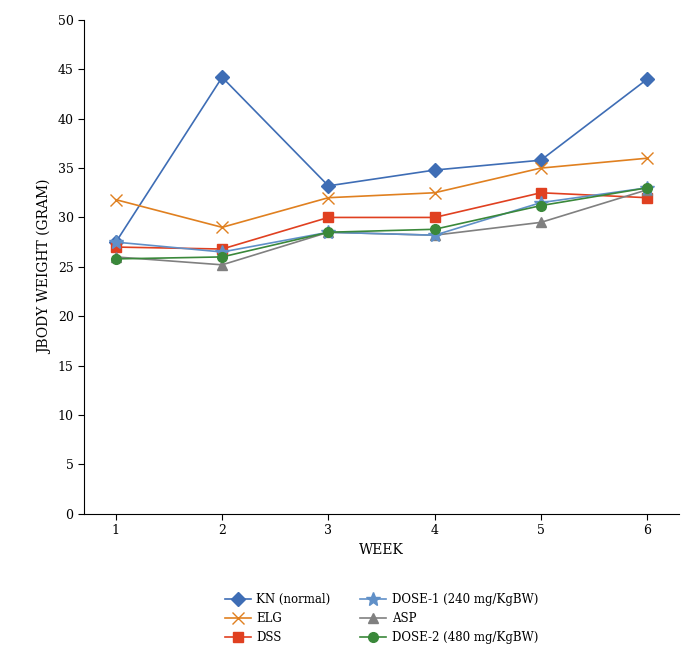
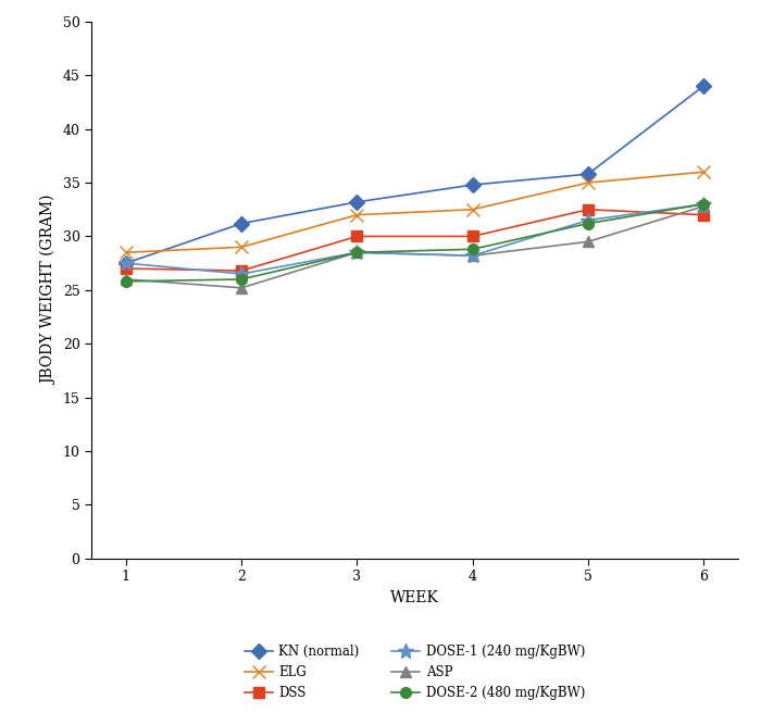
ELG/1: 31.8 -> 28.5
KN (normal)/2: 44.2 -> 31.2
